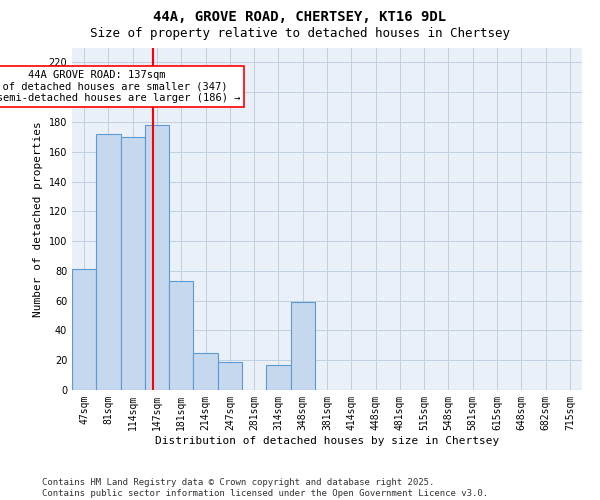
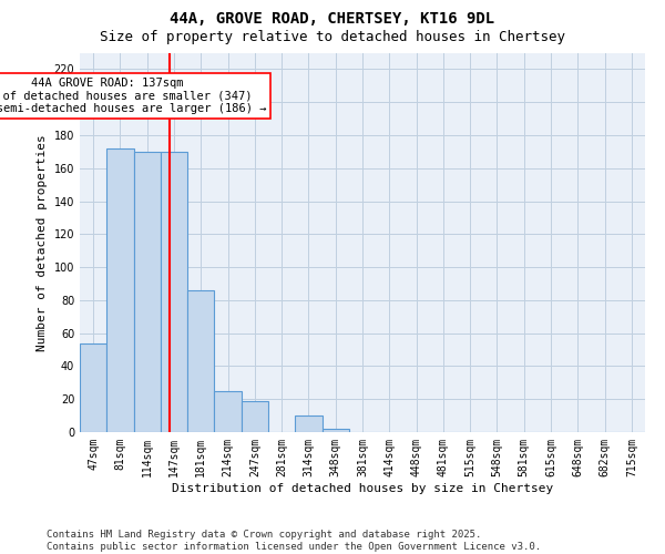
47sqm: 81 -> 54
147sqm: 178 -> 170
181sqm: 73 -> 86
314sqm: 17 -> 10
348sqm: 59 -> 2
